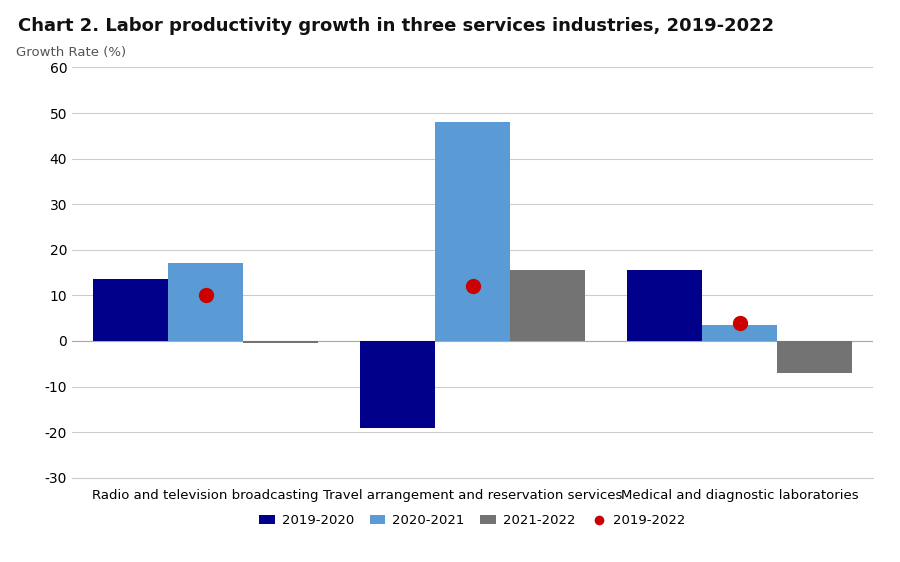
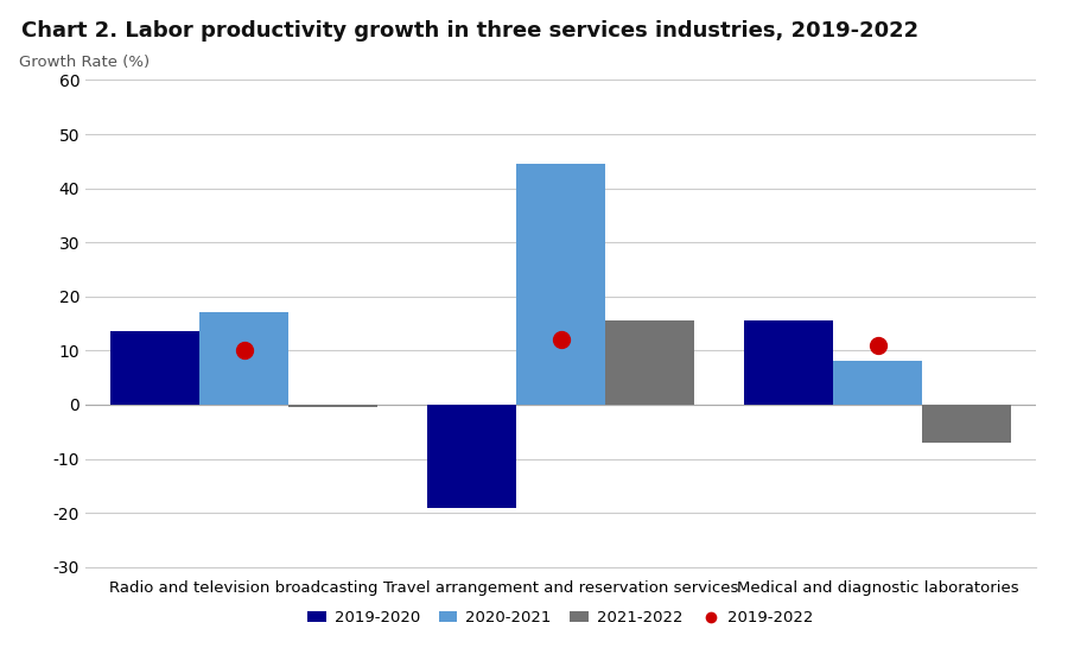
2020-2021/Travel arrangement and reservation services: 48.0 -> 44.5
2020-2021/Medical and diagnostic laboratories: 3.5 -> 8.0
2019-2022/Medical and diagnostic laboratories: 4 -> 11
